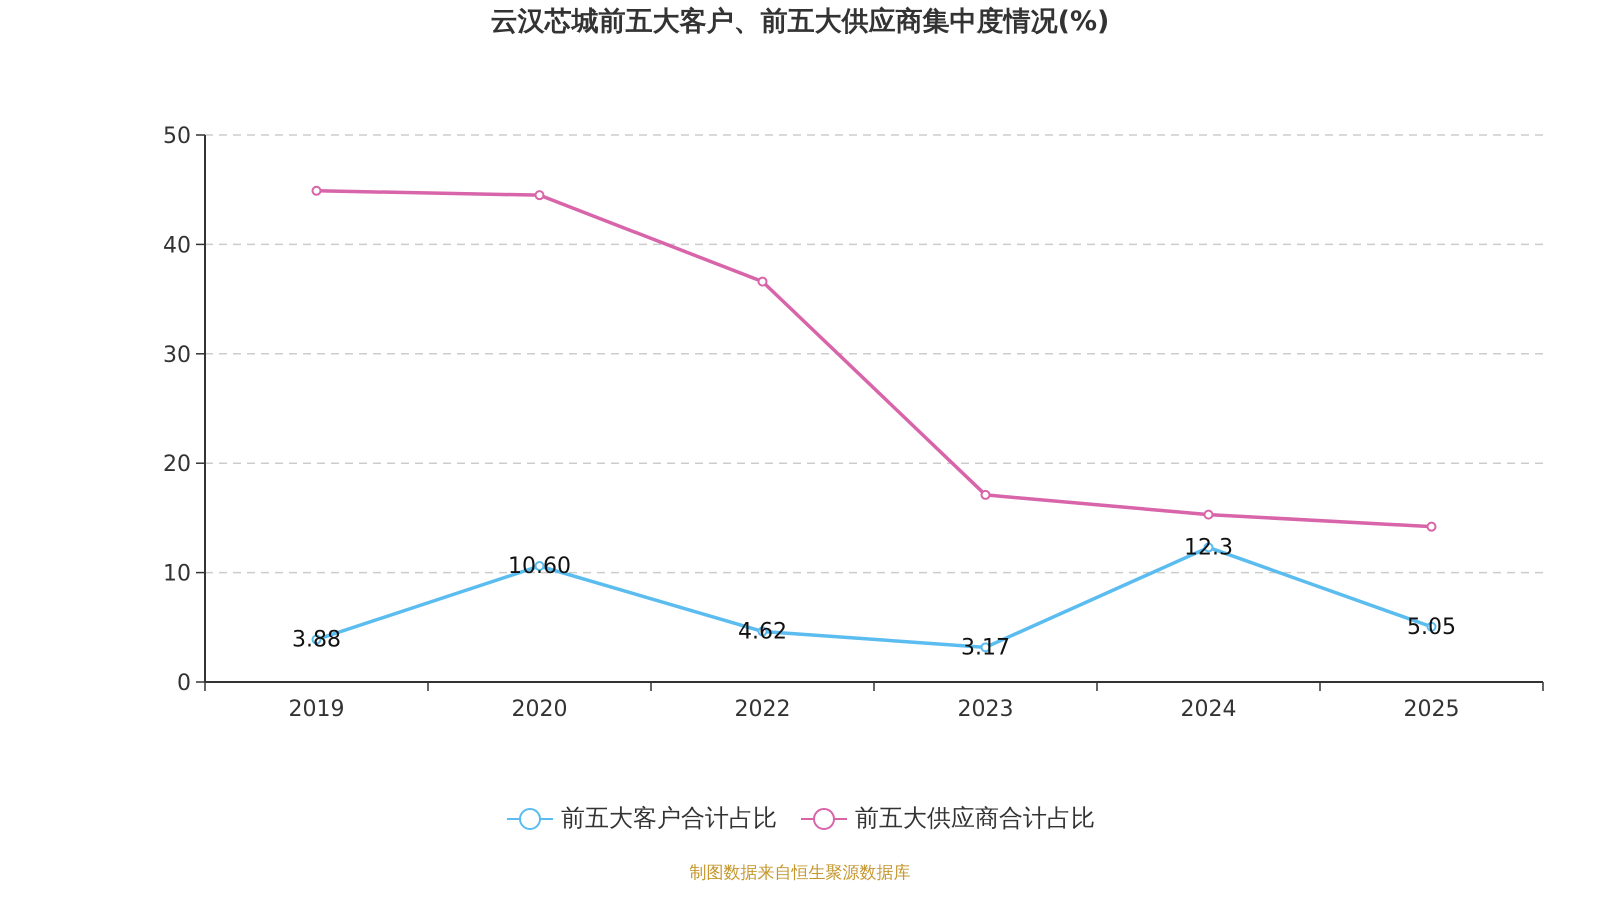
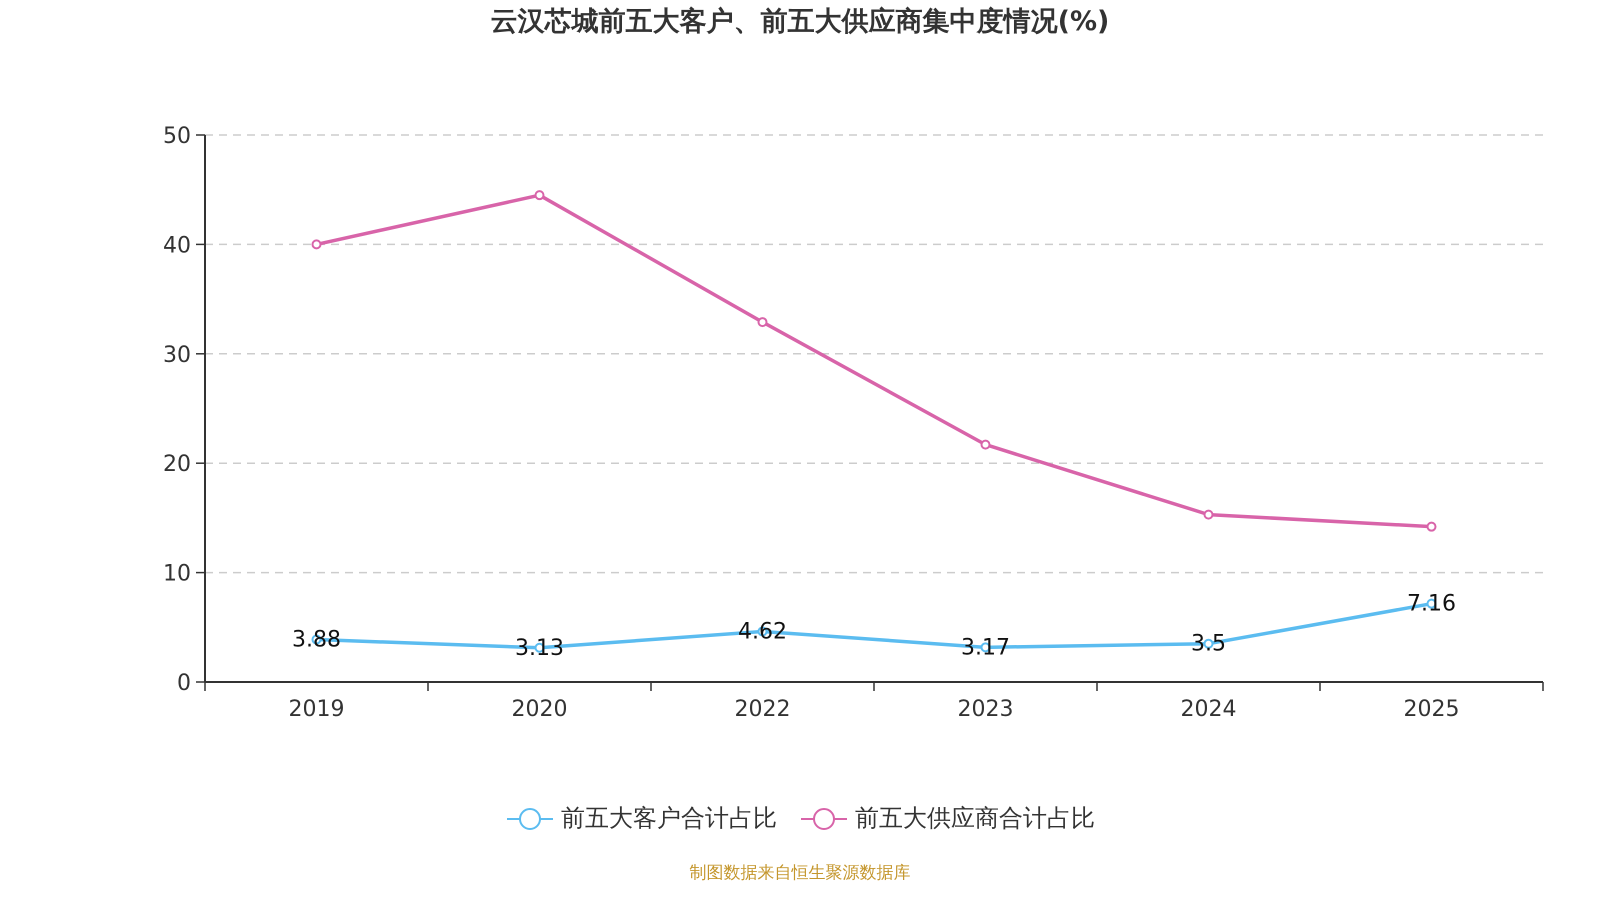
前五大供应商合计占比/2019: 44.9 -> 40.0
前五大客户合计占比/2020: 10.60 -> 3.13
前五大供应商合计占比/2022: 36.6 -> 32.9
前五大供应商合计占比/2023: 17.1 -> 21.7
前五大客户合计占比/2024: 12.3 -> 3.5
前五大客户合计占比/2025: 5.05 -> 7.16
